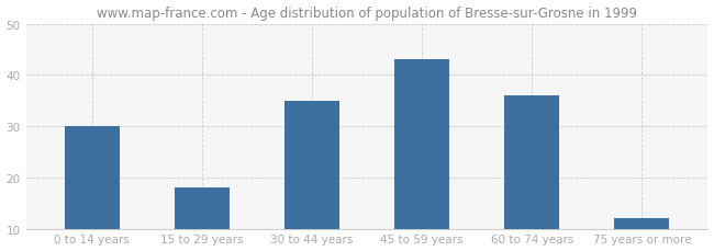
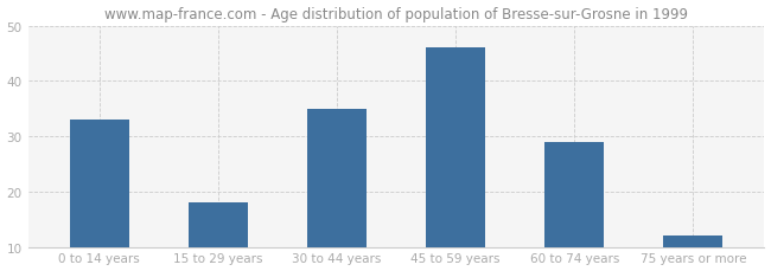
0 to 14 years: 30 -> 33
45 to 59 years: 43 -> 46
60 to 74 years: 36 -> 29
